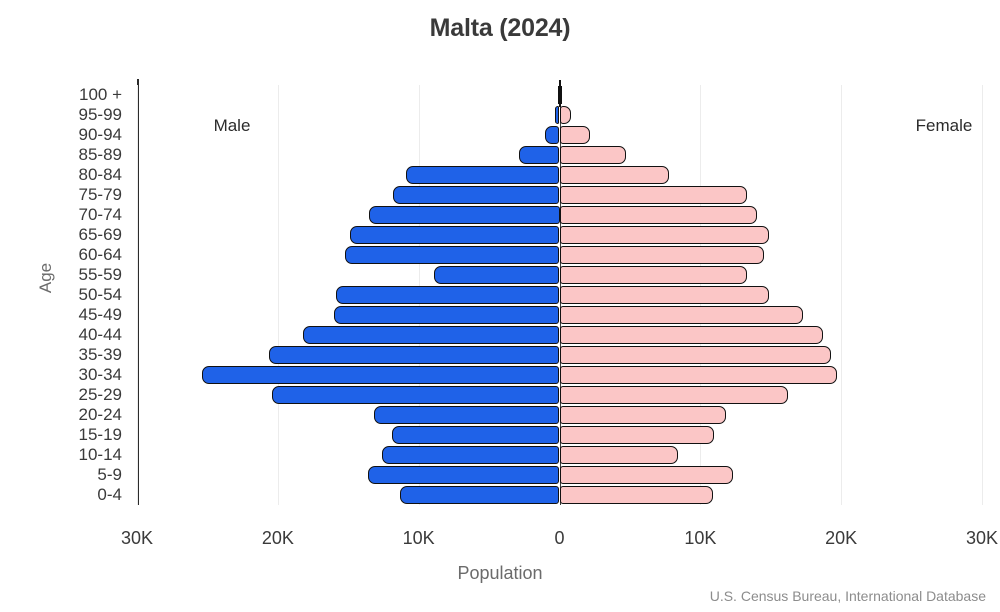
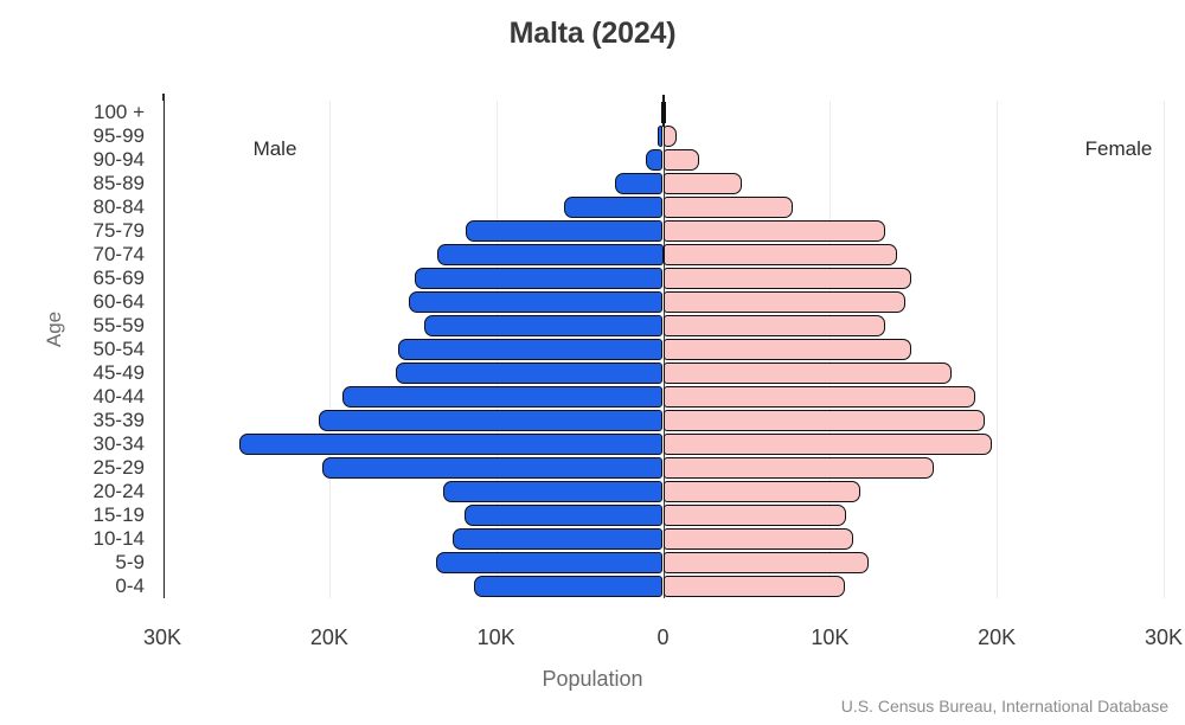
Male/80-84: 10.9K -> 5.9K
Male/55-59: 8.9K -> 14.3K
Male/40-44: 18.2K -> 19.2K
Female/10-14: 8.4K -> 11.4K
